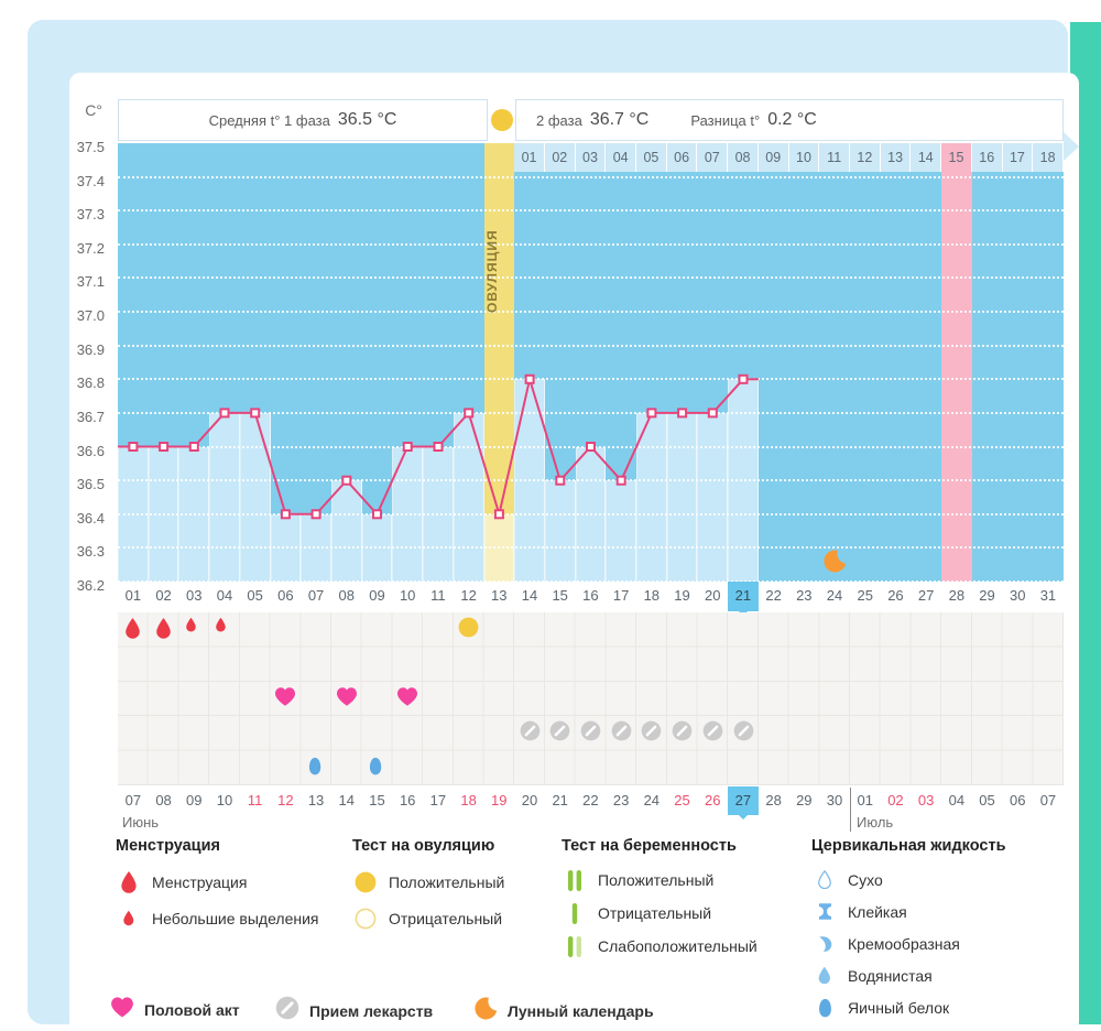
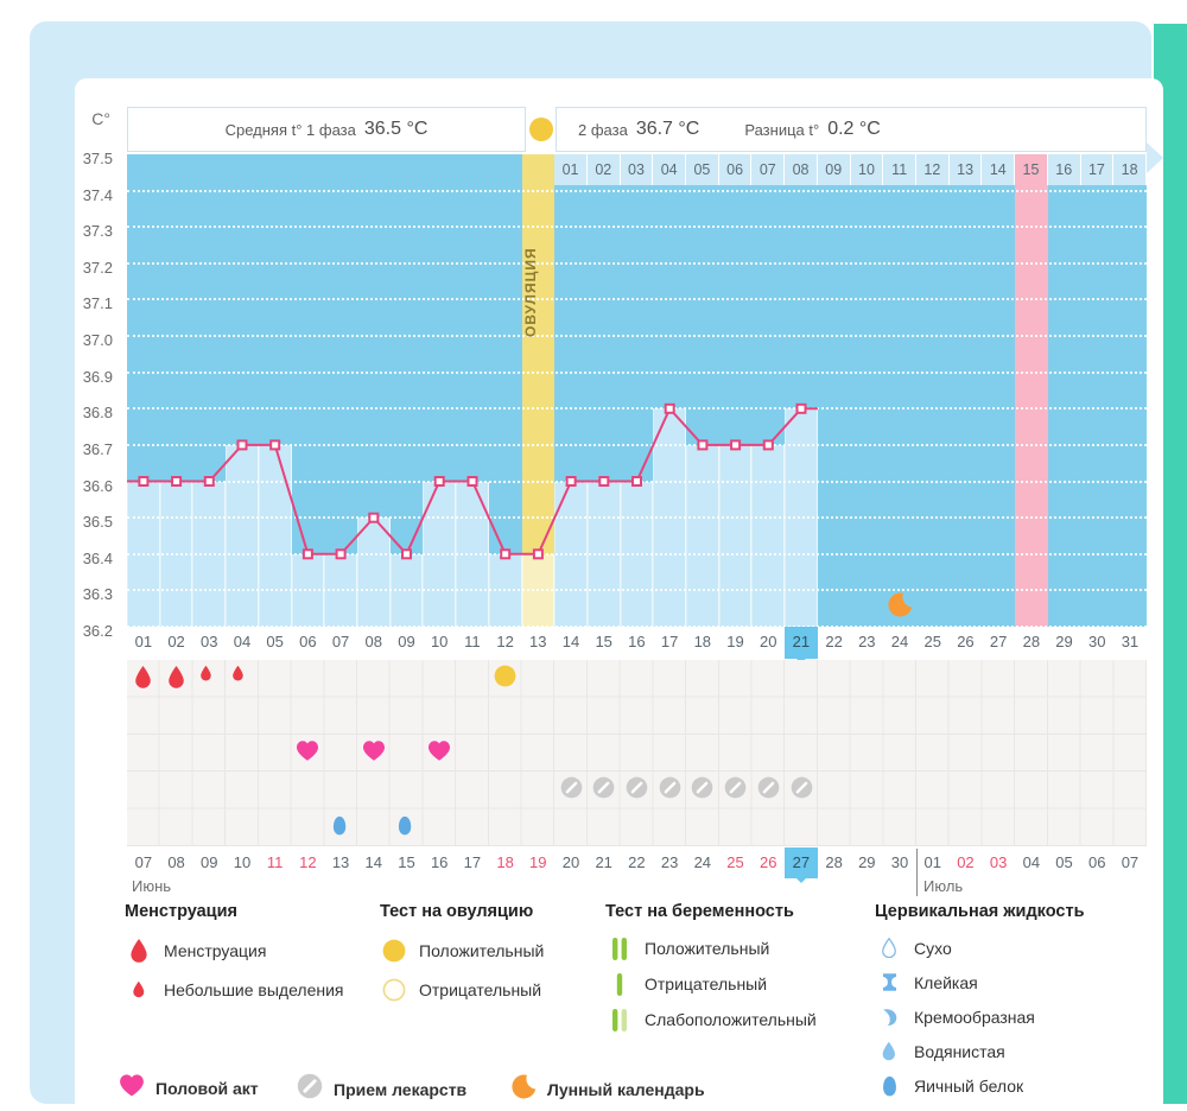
12: 36.7 -> 36.4
14: 36.8 -> 36.6
15: 36.5 -> 36.6
17: 36.5 -> 36.8
